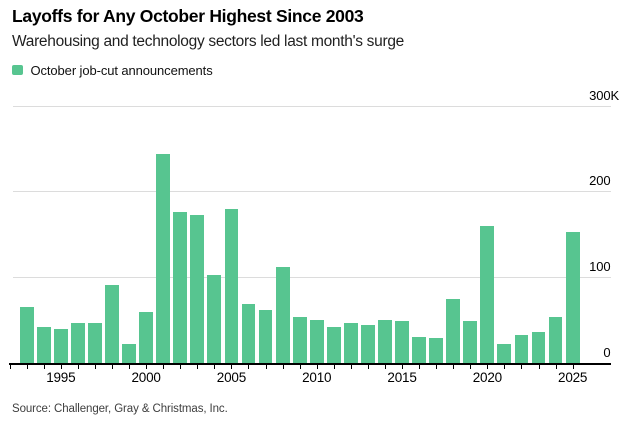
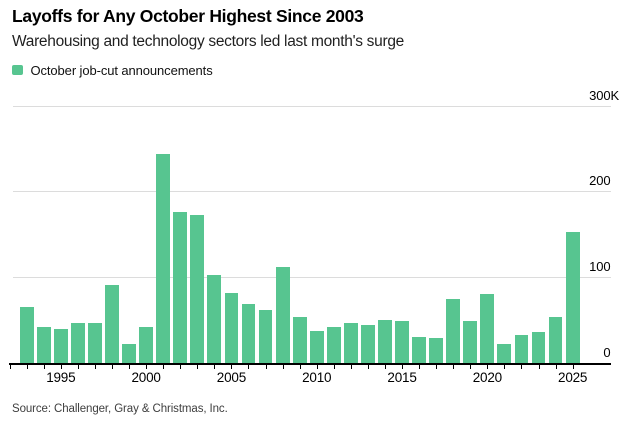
2000: 60 -> 40
2005: 180 -> 80
2010: 50 -> 40
2020: 160 -> 80
